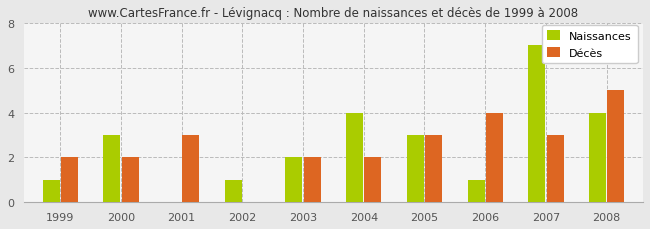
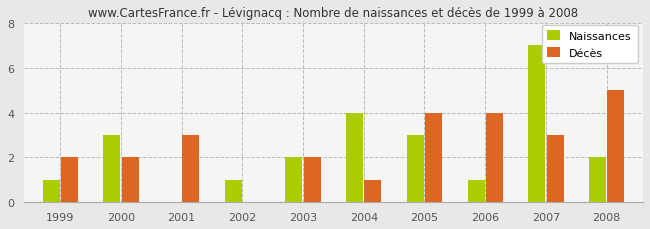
Décès/2004: 2 -> 1
Décès/2005: 3 -> 4
Naissances/2008: 4 -> 2
